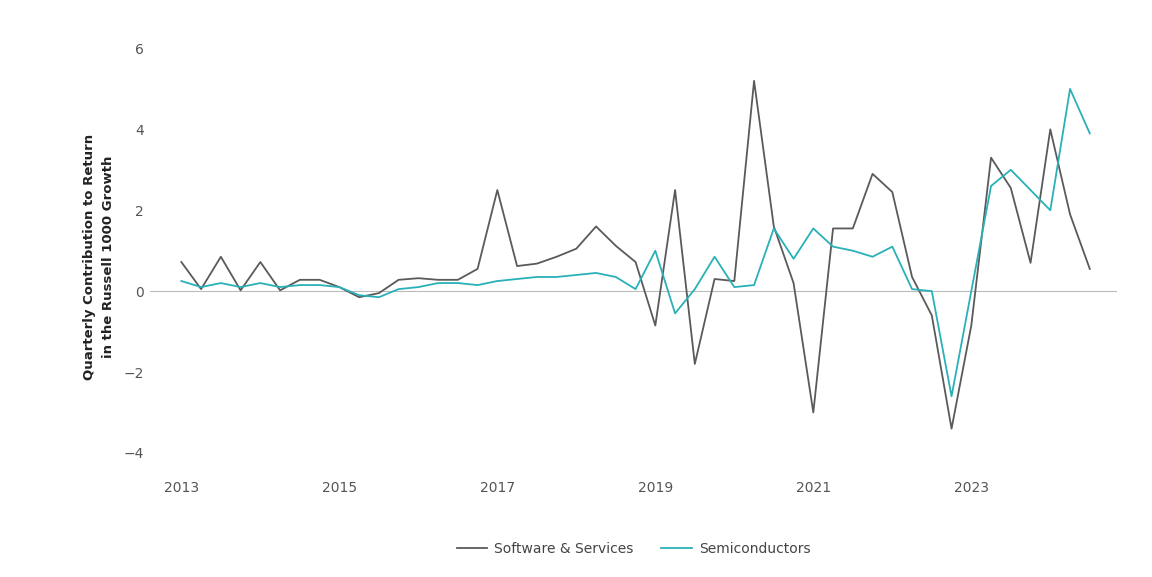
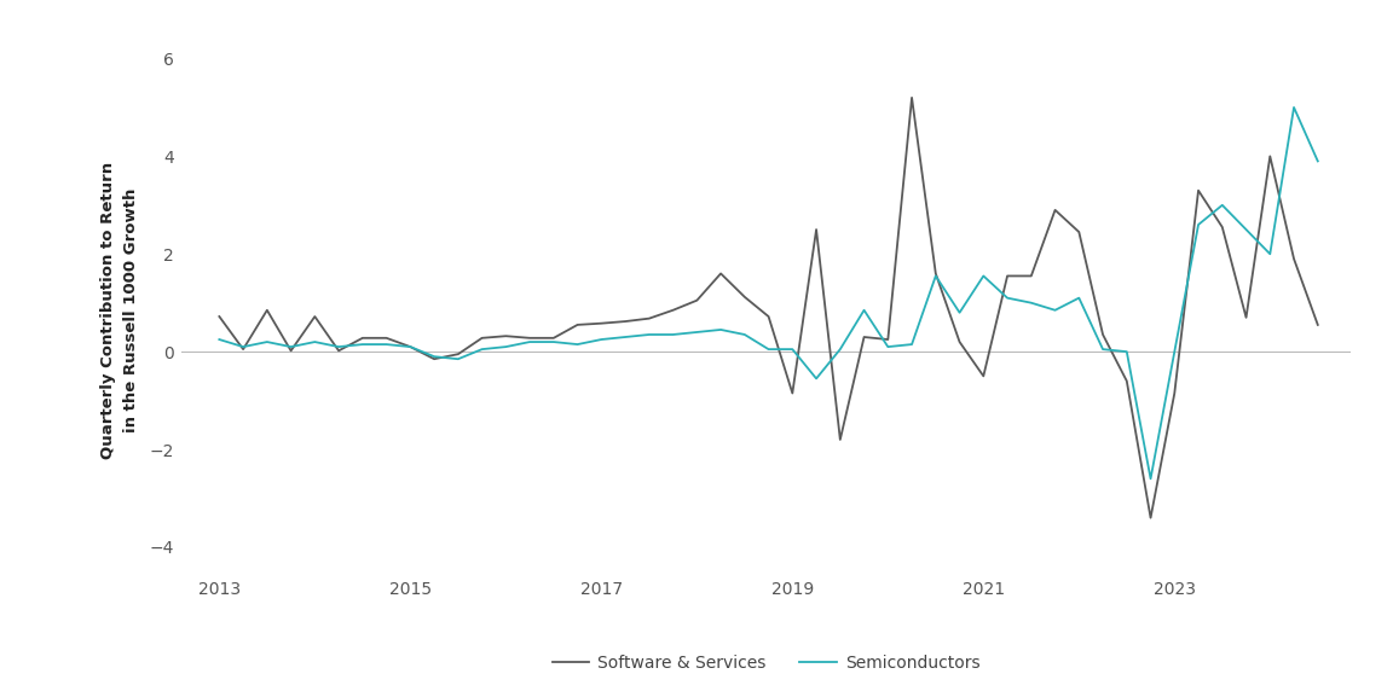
Software & Services/2017: 2.50 -> 0.58
Semiconductors/2019: 1.00 -> 0.05
Software & Services/2021: -3.00 -> -0.50
